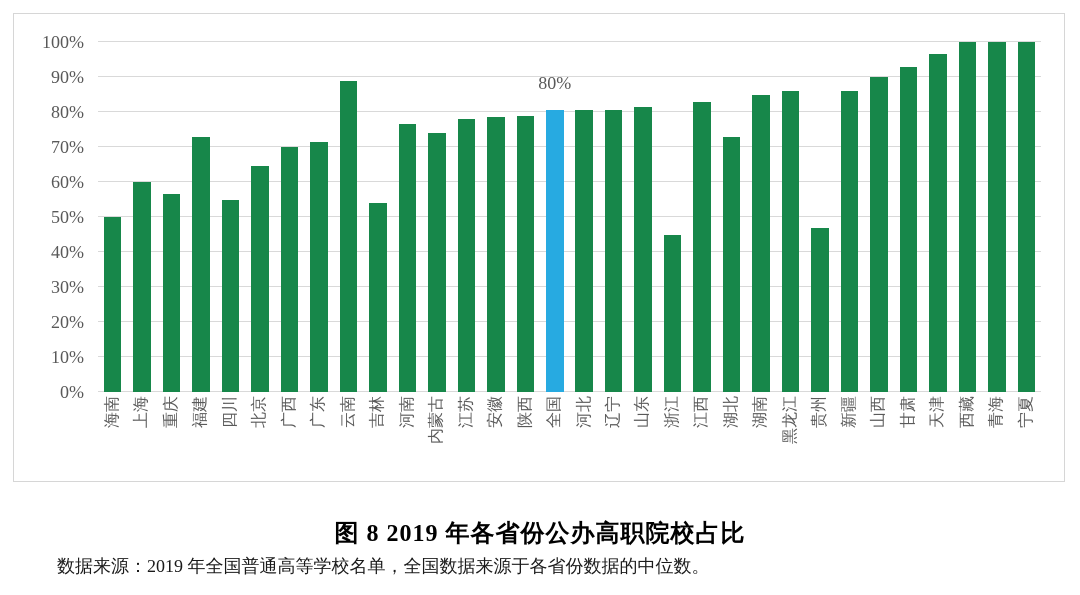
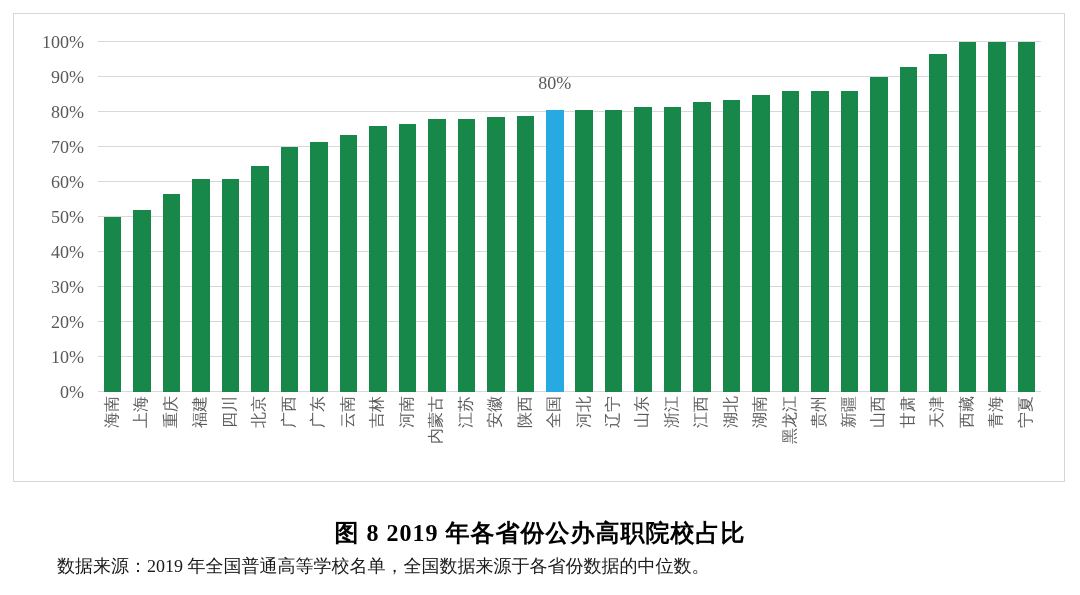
上海: 60% -> 52%
福建: 73% -> 61%
四川: 55% -> 61%
云南: 89% -> 74%
吉林: 54% -> 76%
内蒙古: 74% -> 78%
浙江: 45% -> 82%
湖北: 73% -> 84%
贵州: 47% -> 86%
